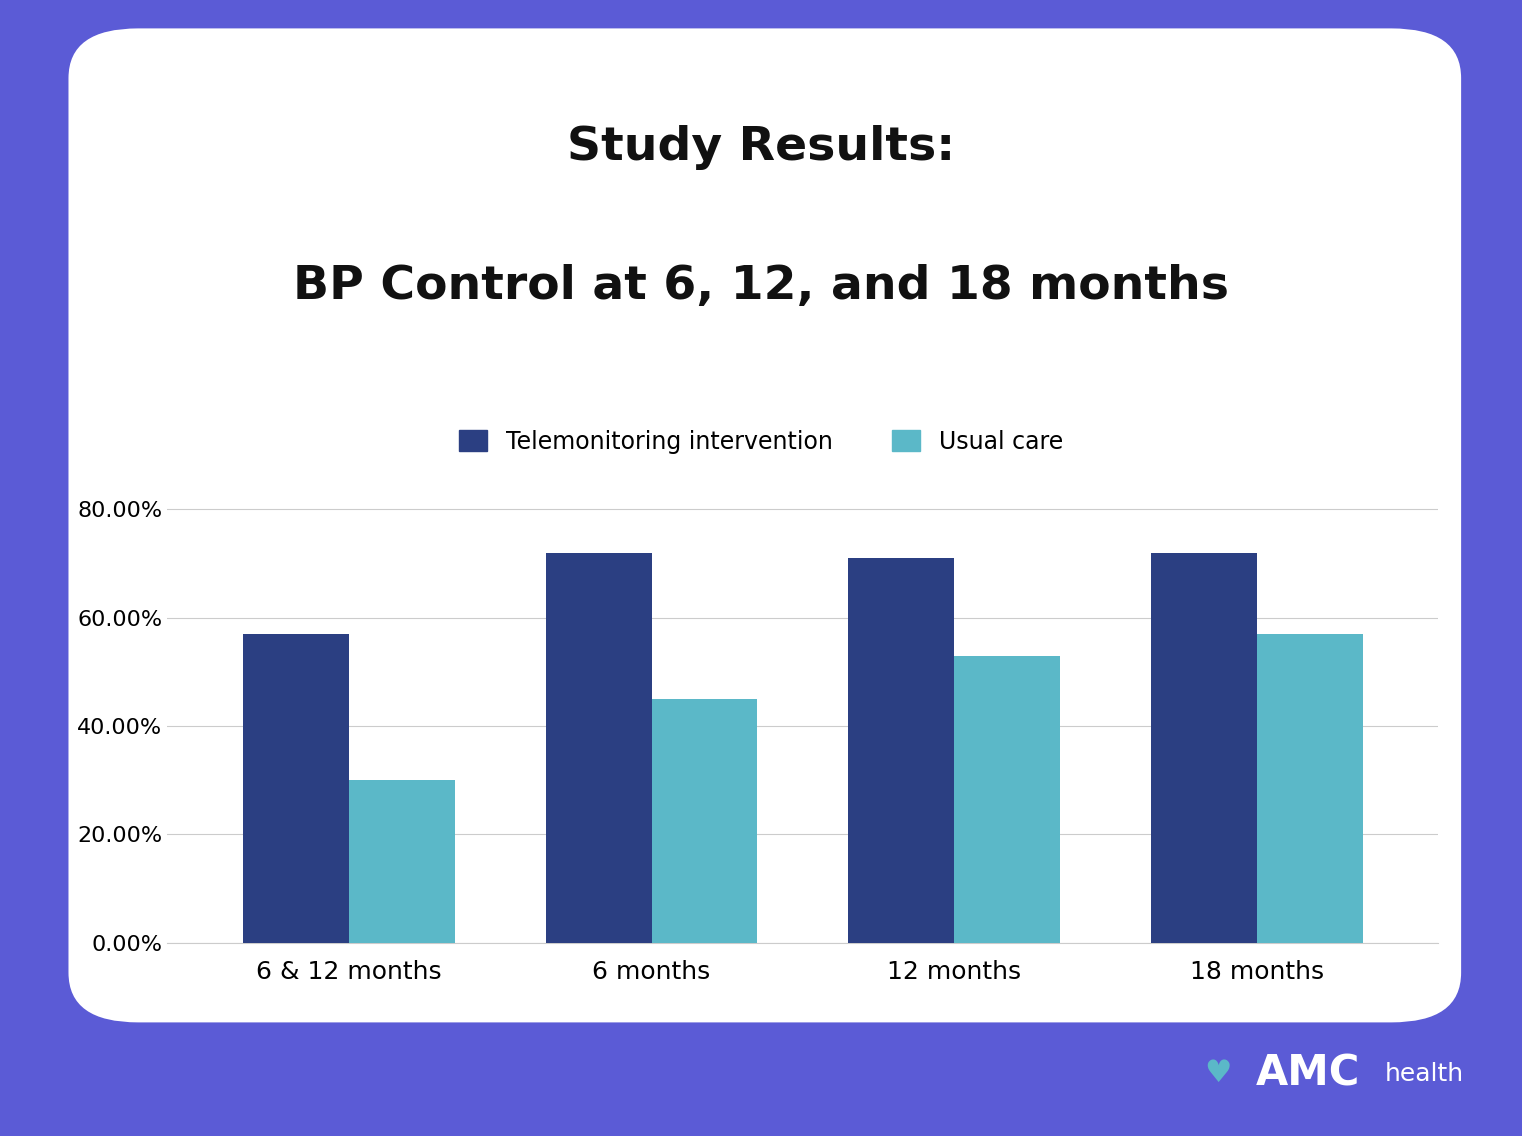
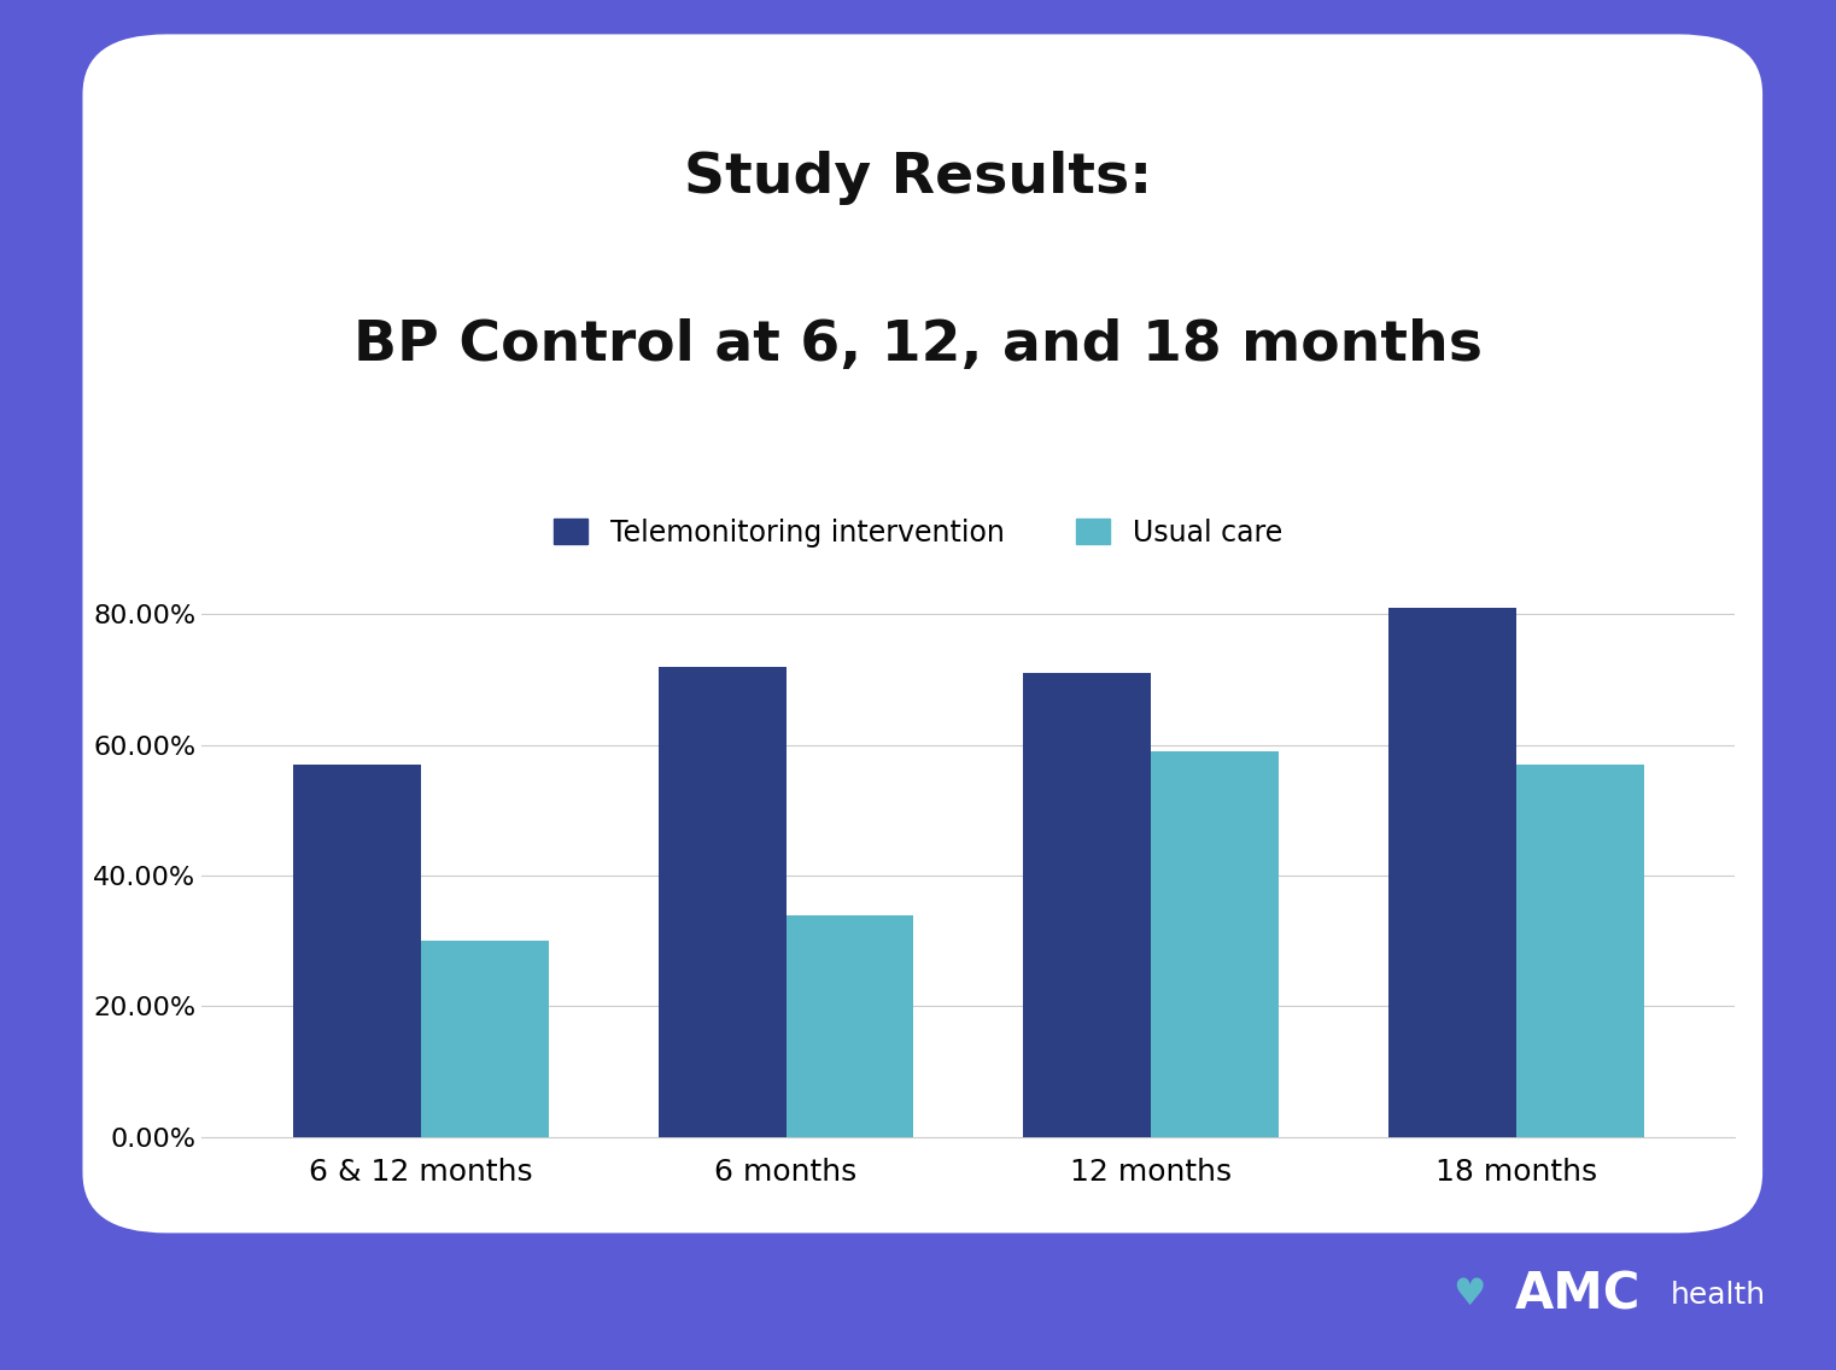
Usual care/6 months: 45% -> 34%
Usual care/12 months: 53% -> 59%
Telemonitoring intervention/18 months: 72% -> 81%
